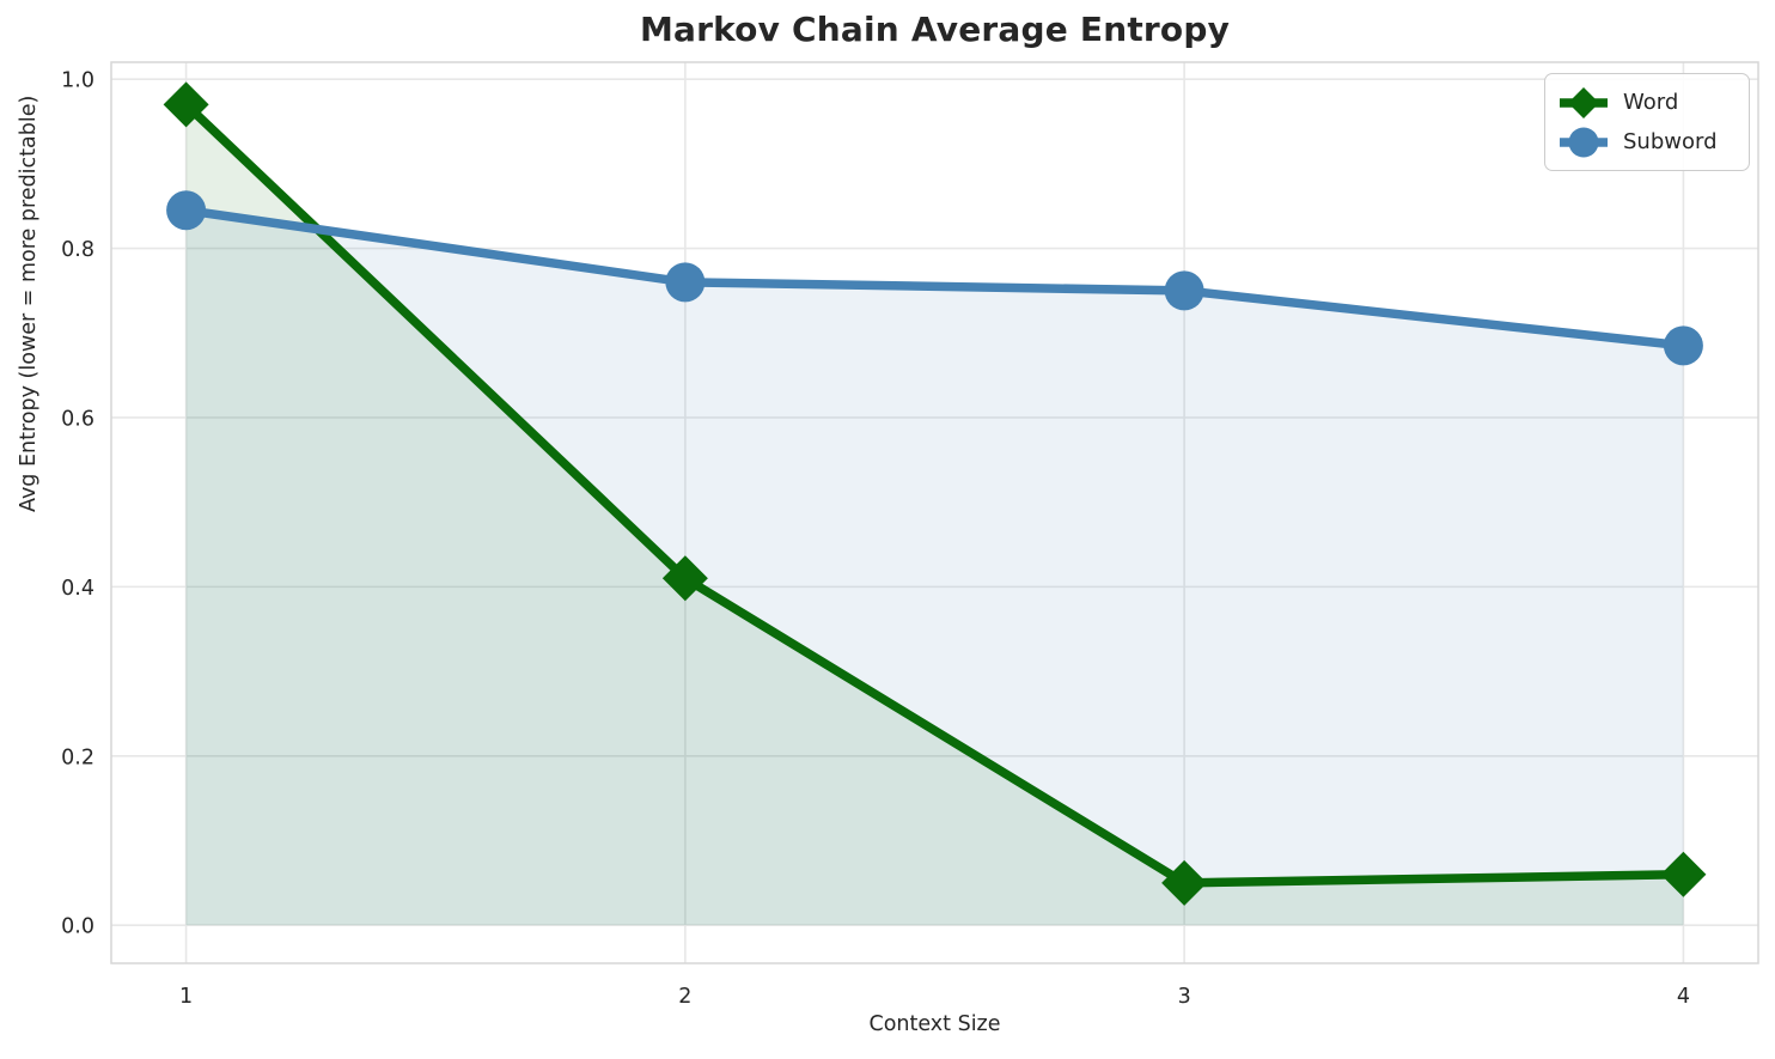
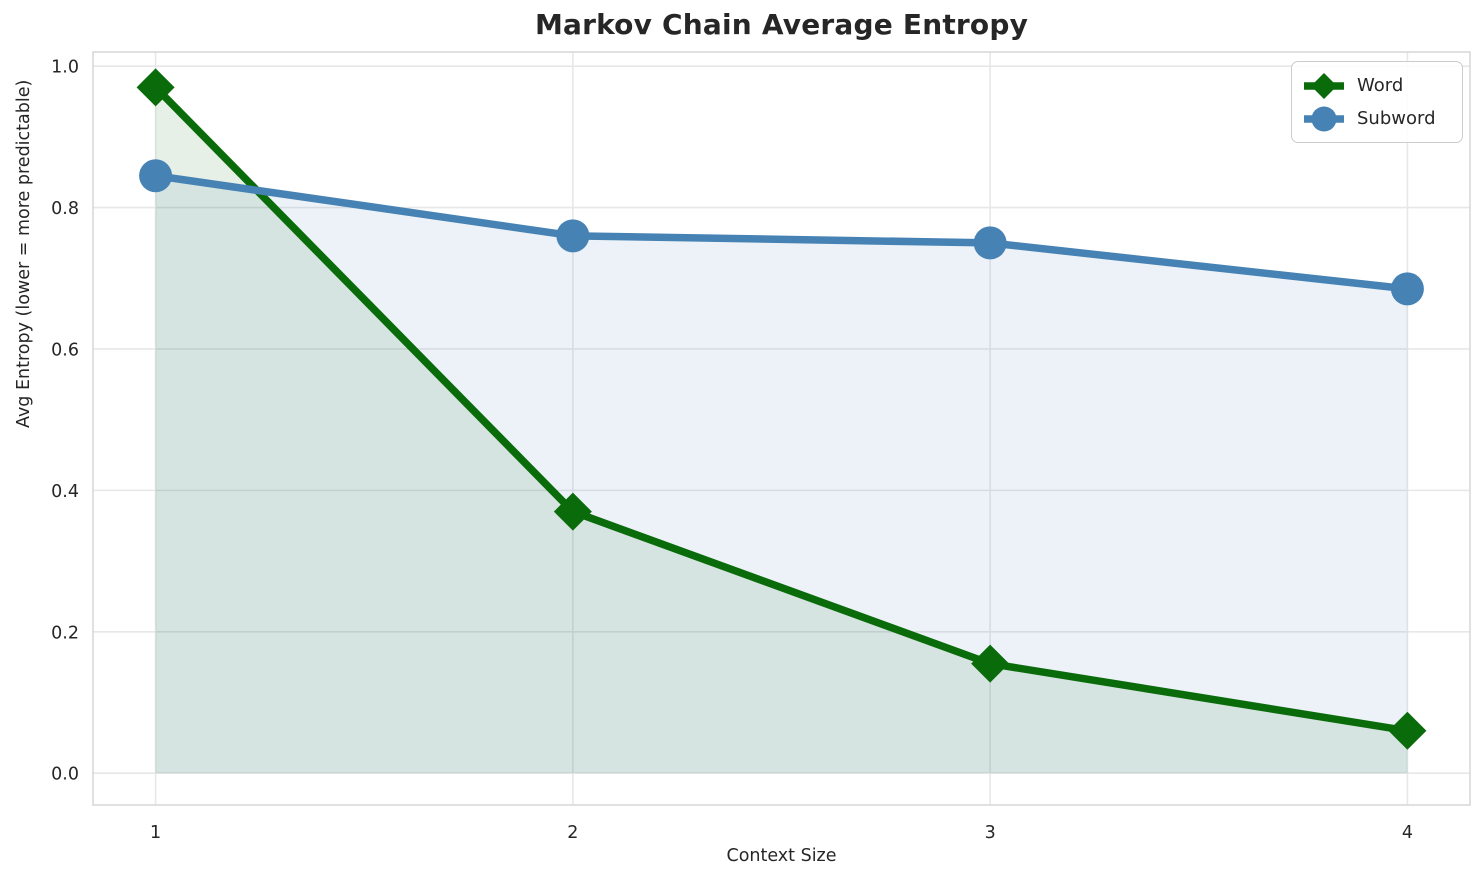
Word/2: 0.41 -> 0.37
Word/3: 0.05 -> 0.15
